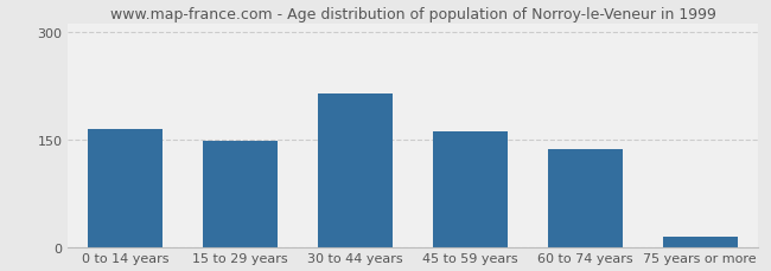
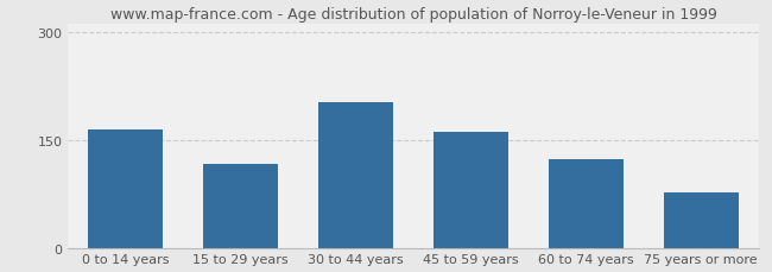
15 to 29 years: 149 -> 118
30 to 44 years: 215 -> 204
60 to 74 years: 137 -> 124
75 years or more: 15 -> 78
